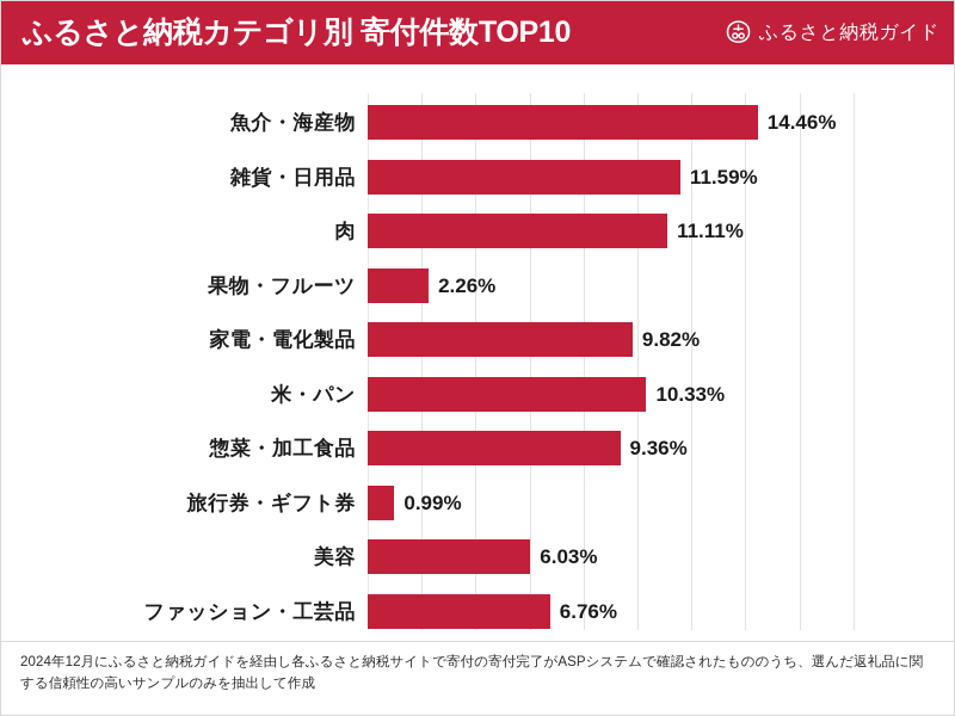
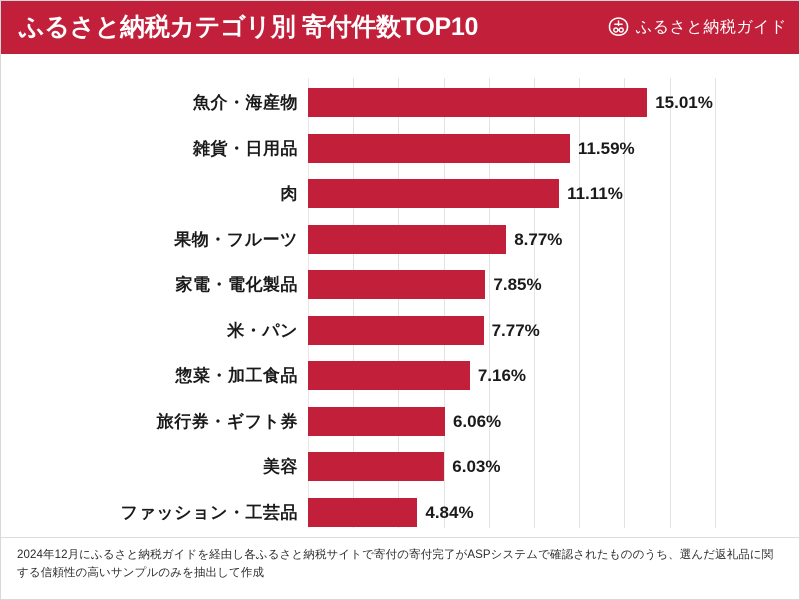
魚介・海産物: 14.46% -> 15.01%
果物・フルーツ: 2.26% -> 8.77%
家電・電化製品: 9.82% -> 7.85%
米・パン: 10.33% -> 7.77%
惣菜・加工食品: 9.36% -> 7.16%
旅行券・ギフト券: 0.99% -> 6.06%
ファッション・工芸品: 6.76% -> 4.84%
